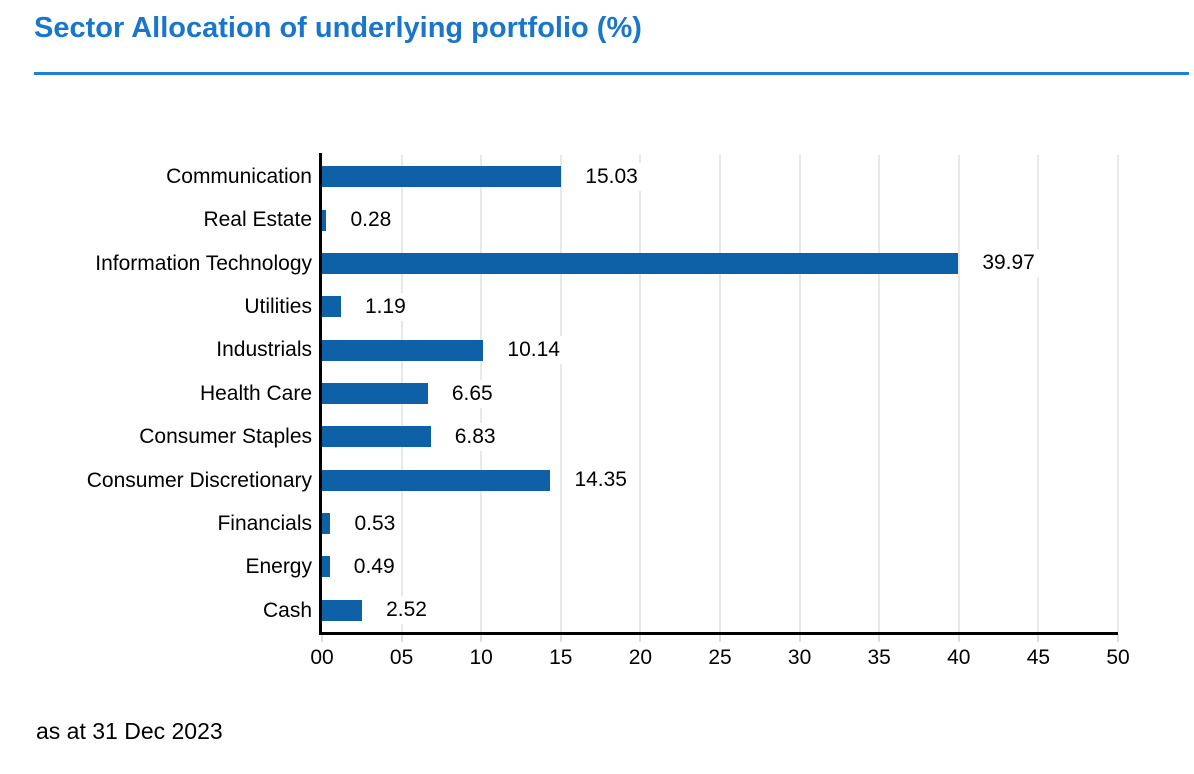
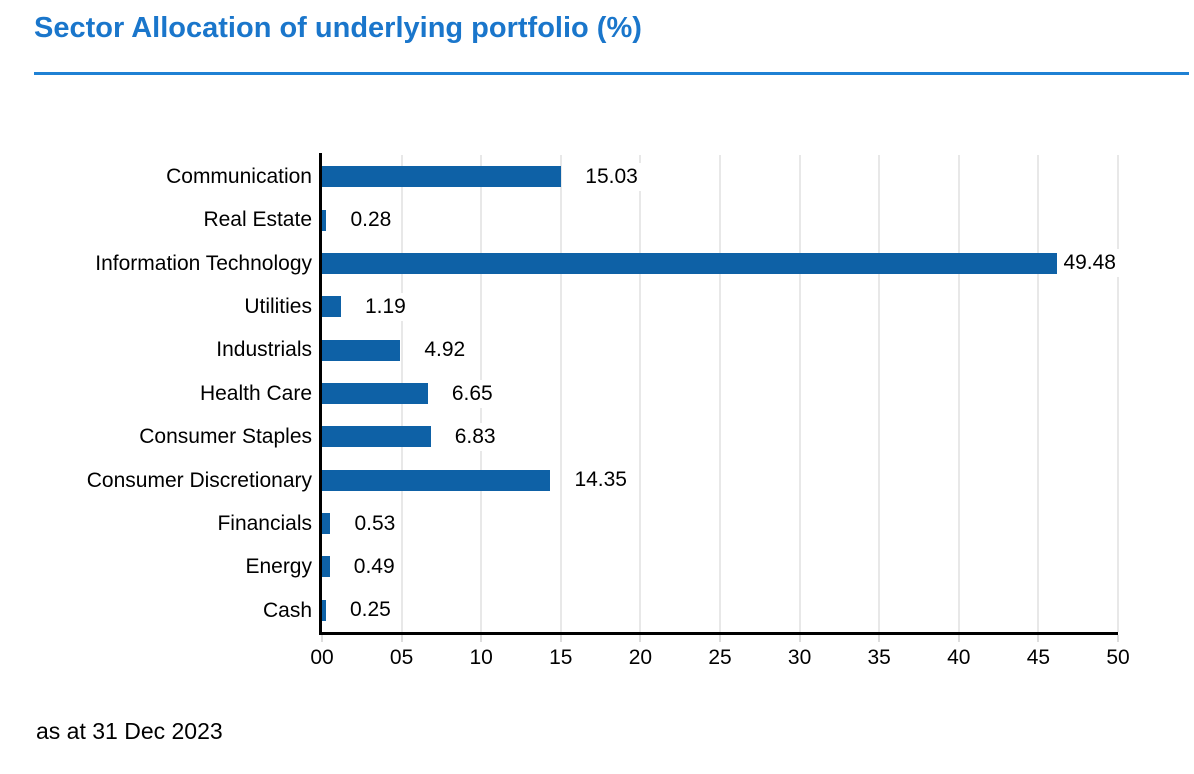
Information Technology: 39.97 -> 49.48
Industrials: 10.14 -> 4.92
Cash: 2.52 -> 0.25
